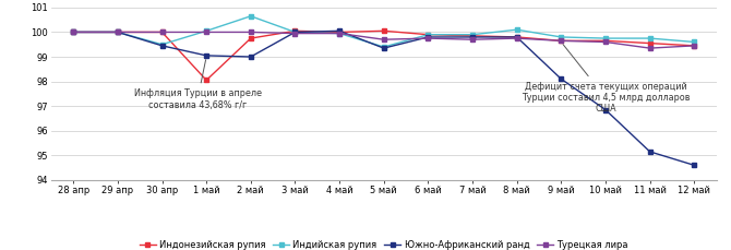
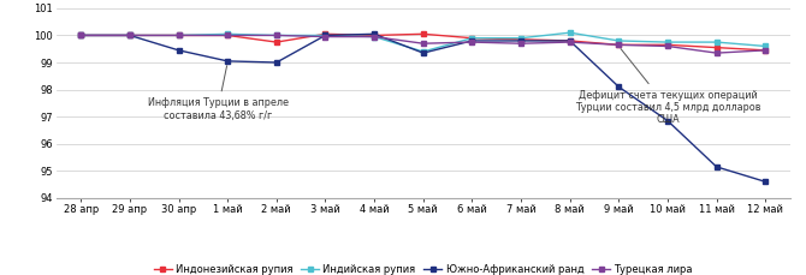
Индийская рупия/30 апр: 99.50 -> 100.00
Индонезийская рупия/1 май: 98.05 -> 100.00
Индийская рупия/2 май: 100.65 -> 100.00
